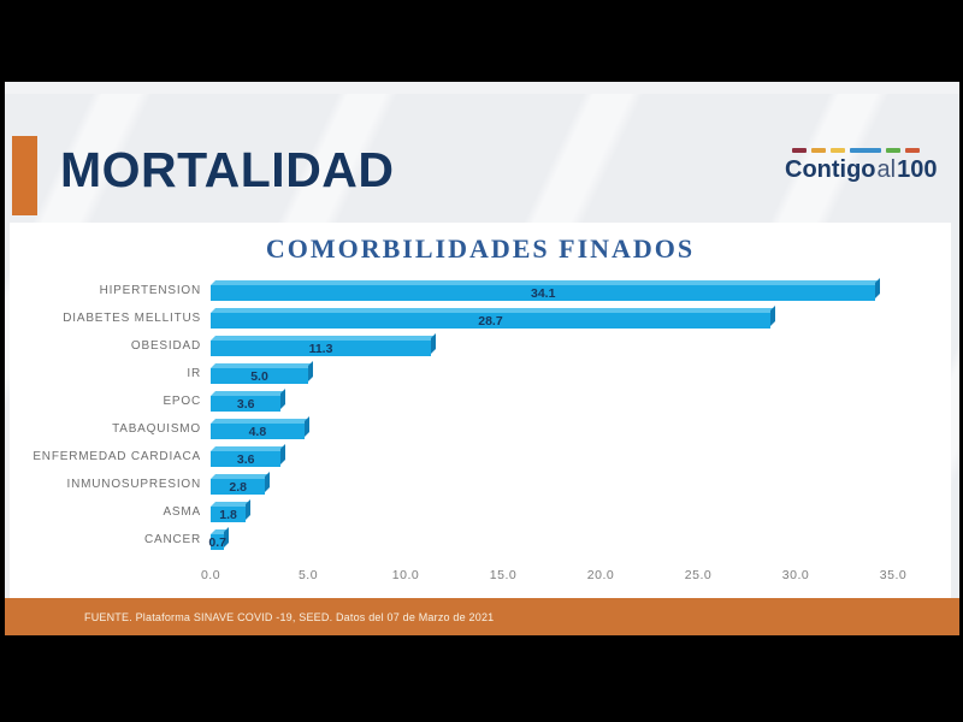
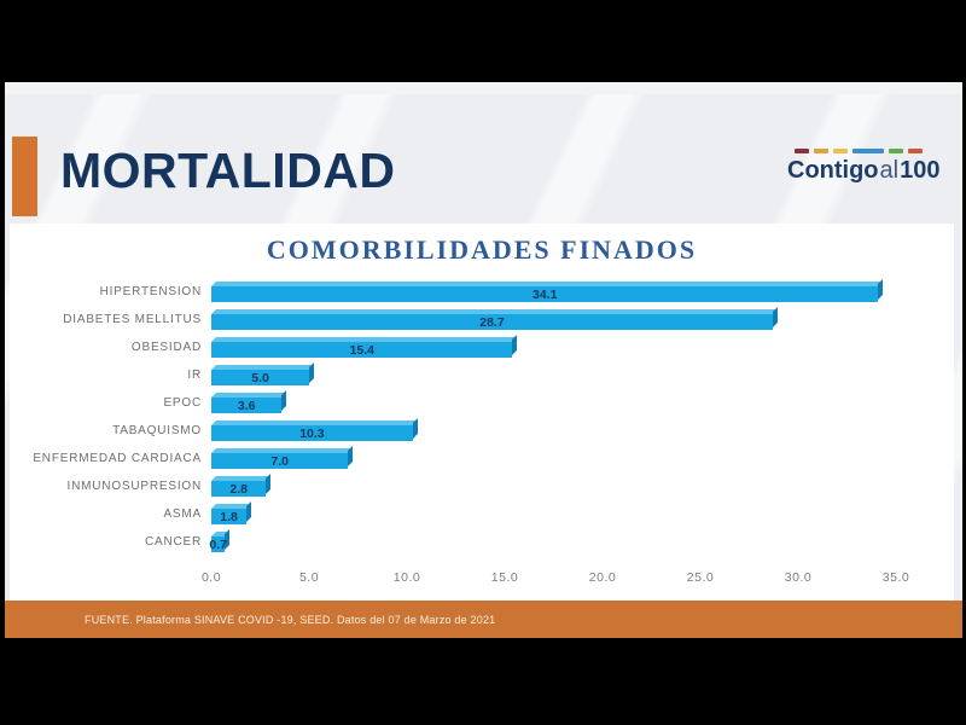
OBESIDAD: 11.3 -> 15.4
TABAQUISMO: 4.8 -> 10.3
ENFERMEDAD CARDIACA: 3.6 -> 7.0
